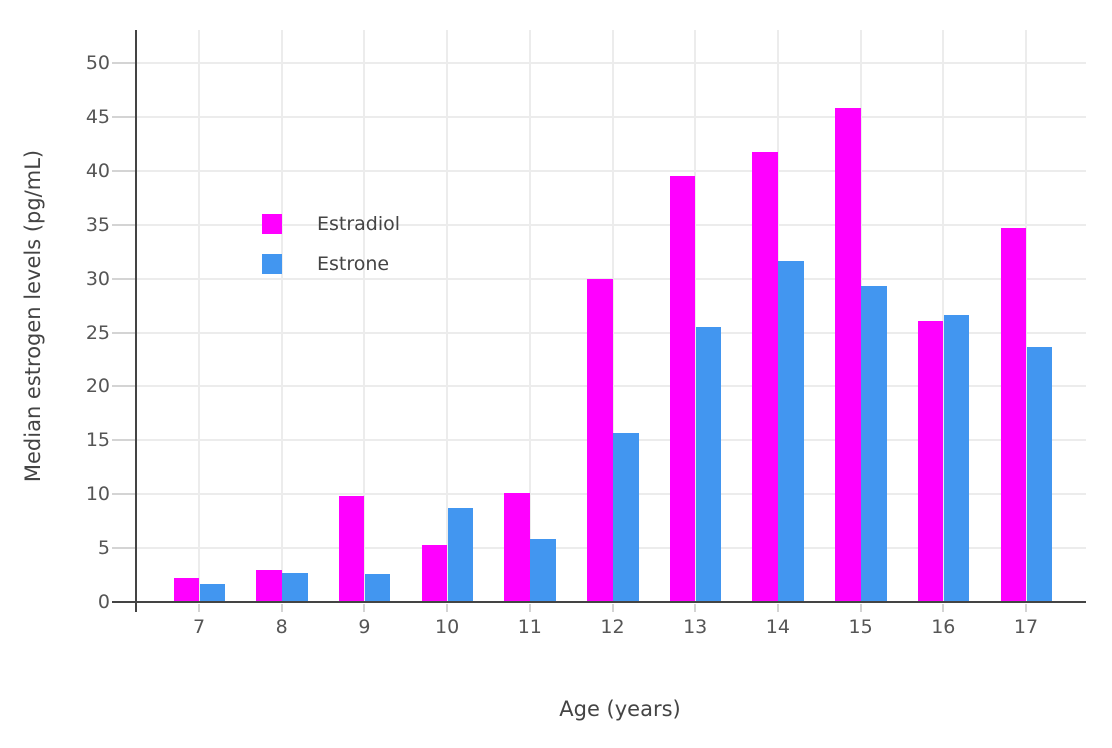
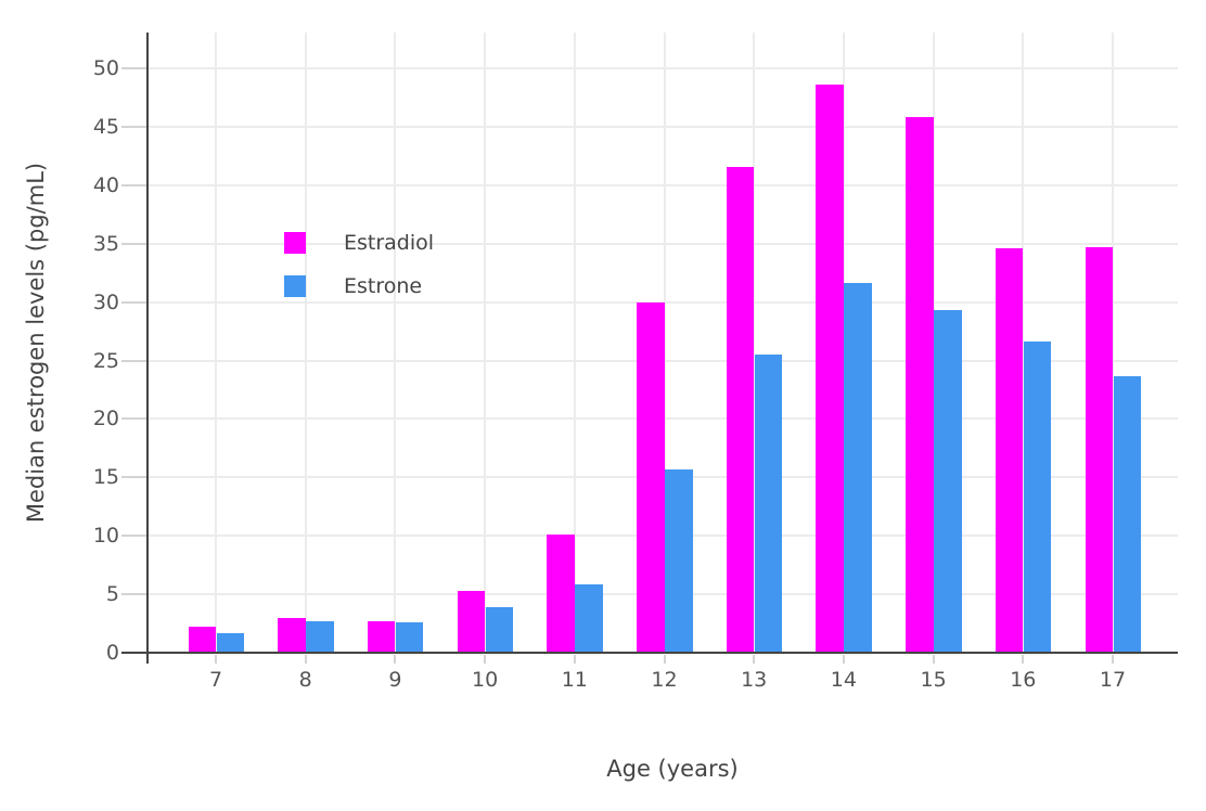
Estradiol/9: 9.8 -> 2.7
Estrone/10: 8.7 -> 3.9
Estradiol/13: 39.5 -> 41.6
Estradiol/14: 41.7 -> 48.6
Estradiol/16: 26.1 -> 34.6
